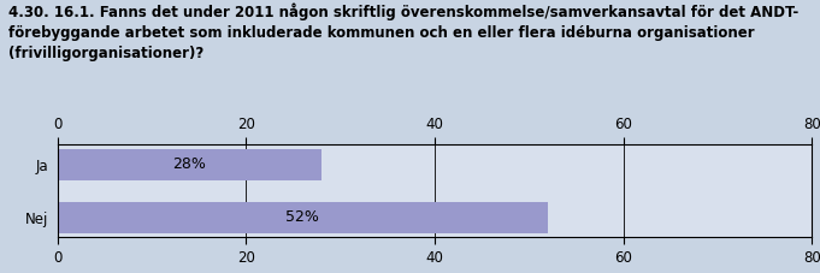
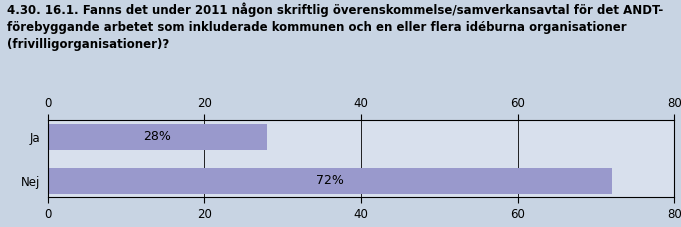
Nej: 52% -> 72%
